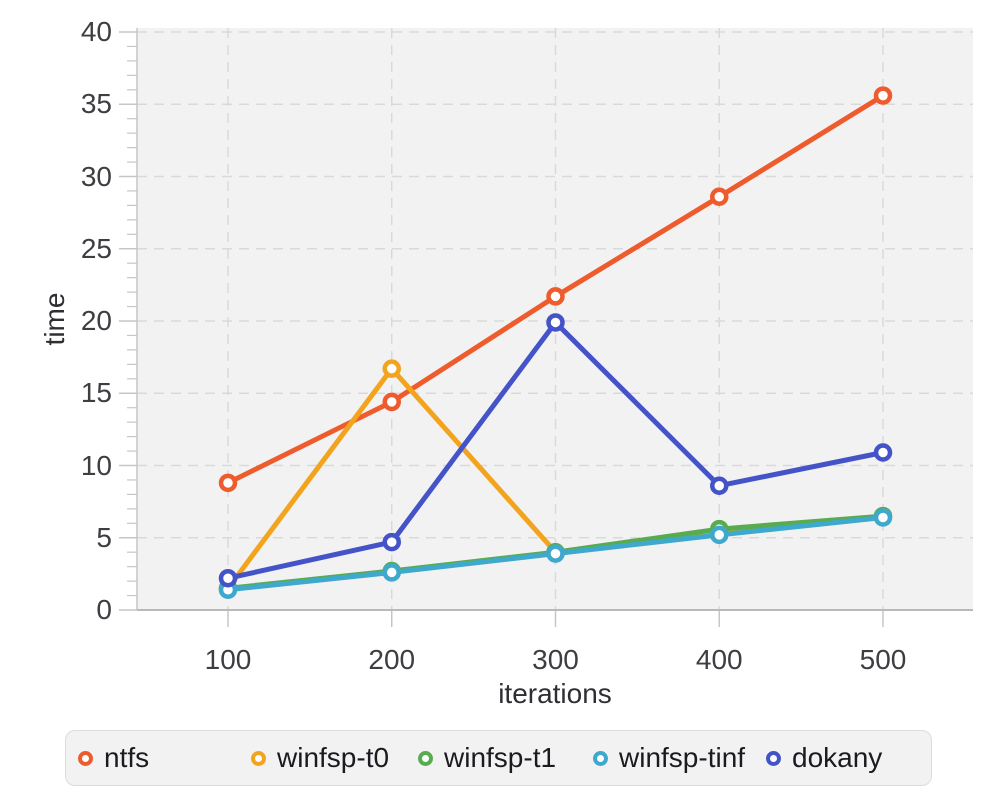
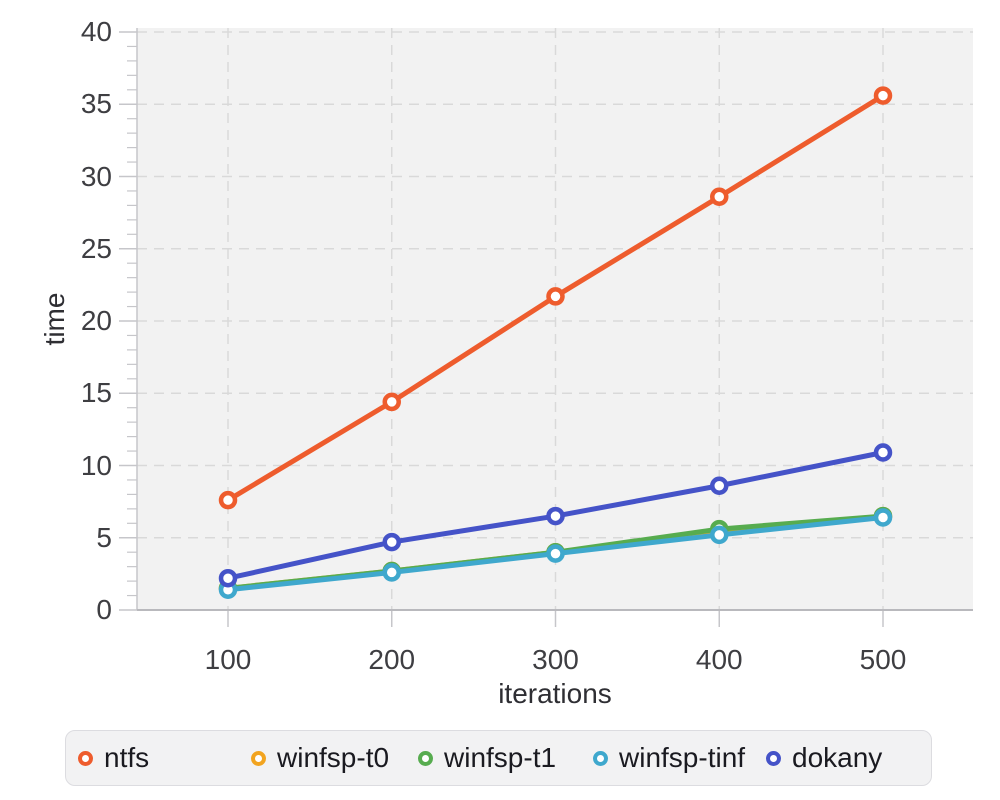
ntfs/100: 8.8 -> 7.6
winfsp-t0/200: 16.7 -> 2.7
dokany/300: 19.9 -> 6.5
